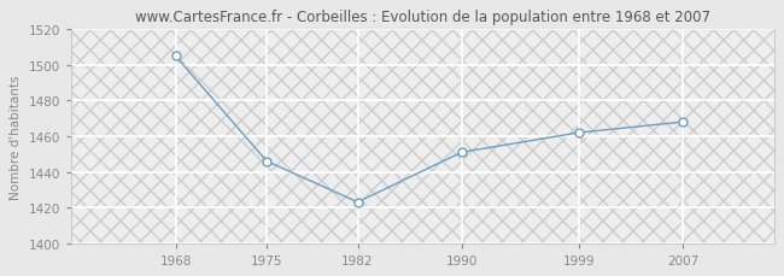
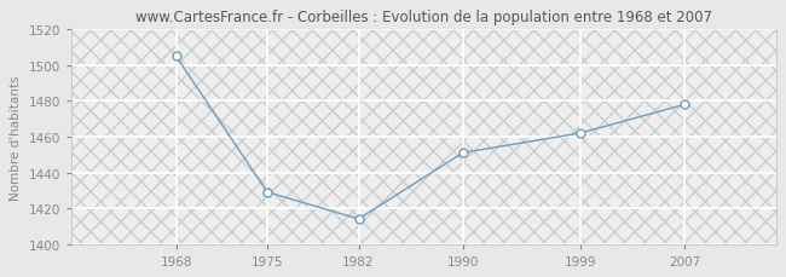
1975: 1446 -> 1429
1982: 1423 -> 1414
2007: 1468 -> 1478
